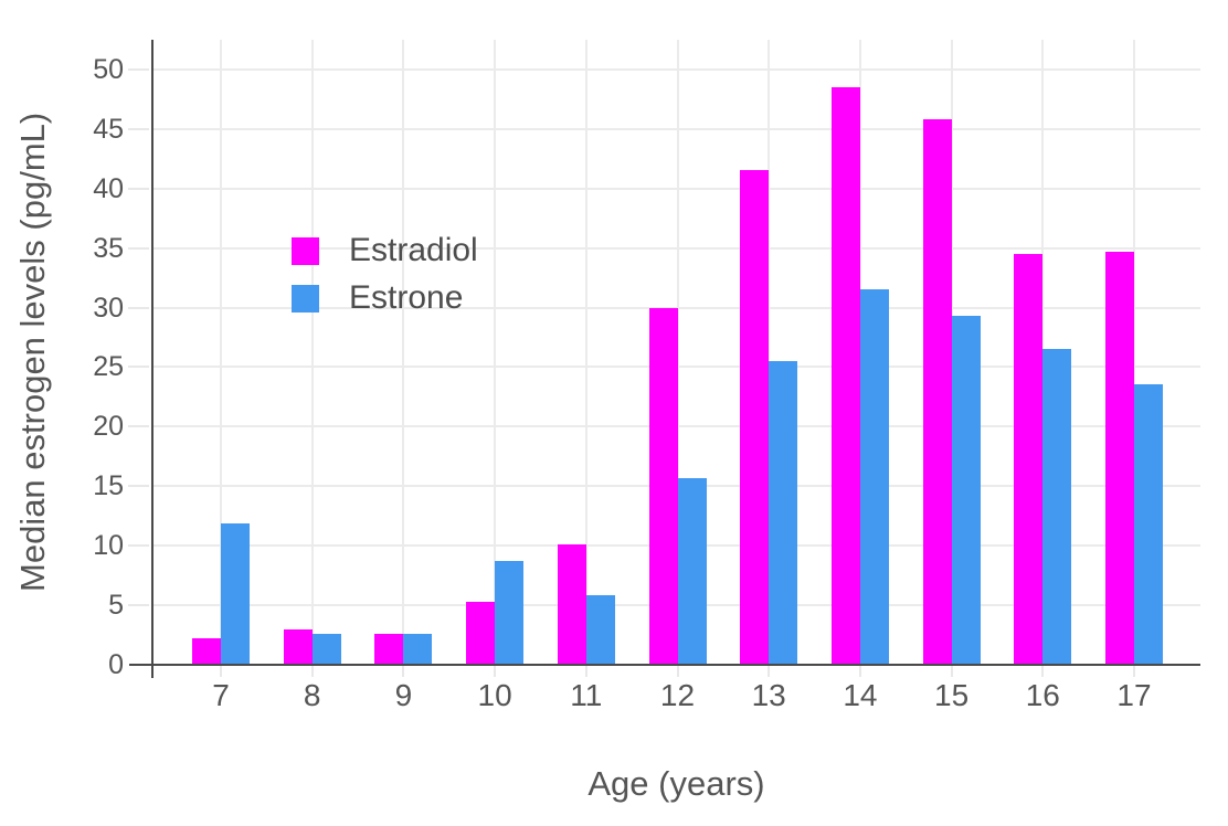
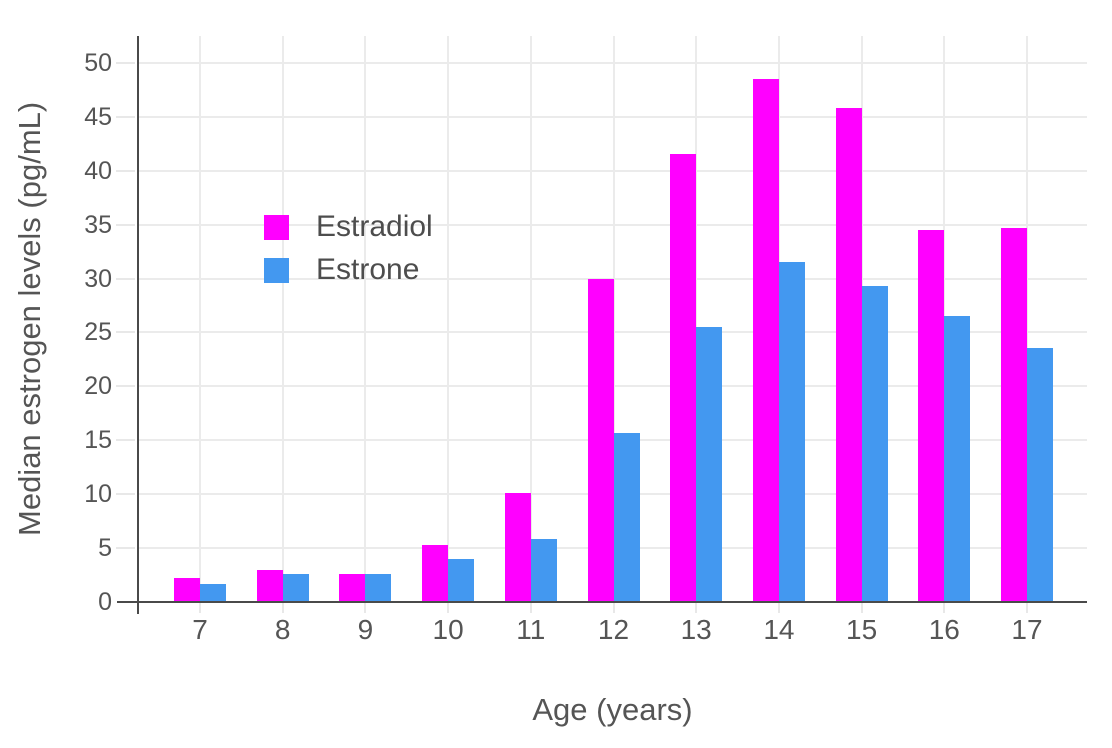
Estrone/7: 11.9 -> 1.7
Estrone/10: 8.7 -> 4.0
